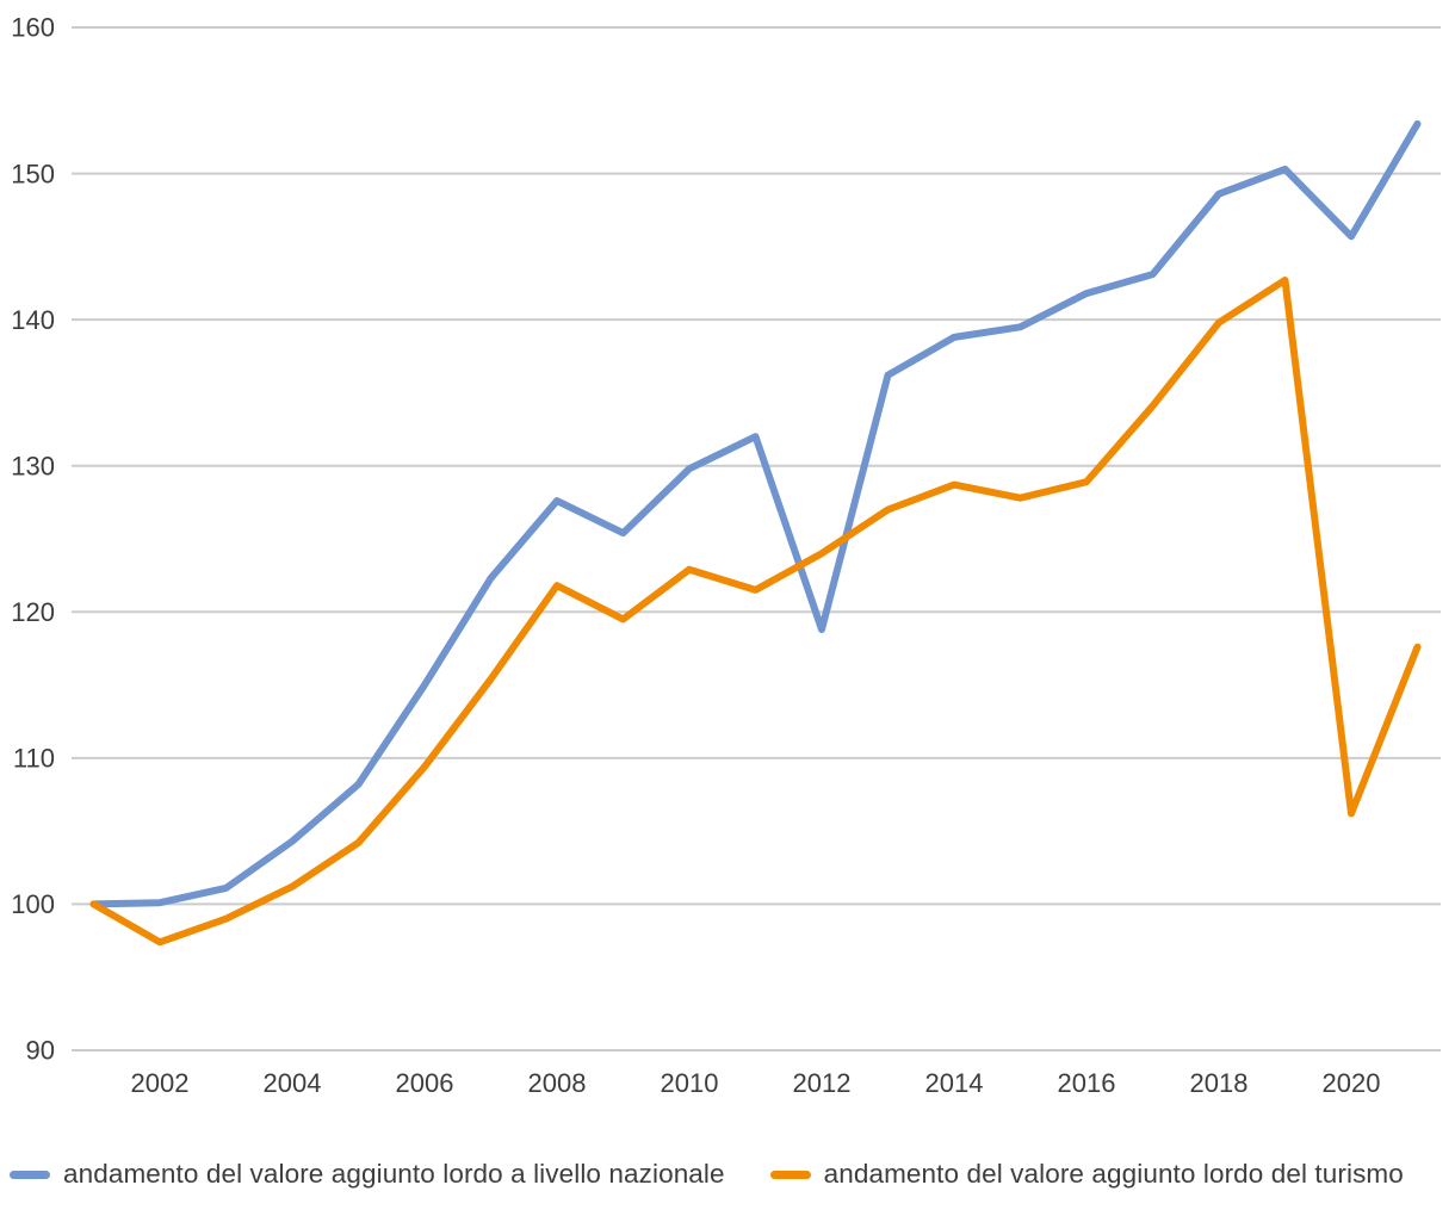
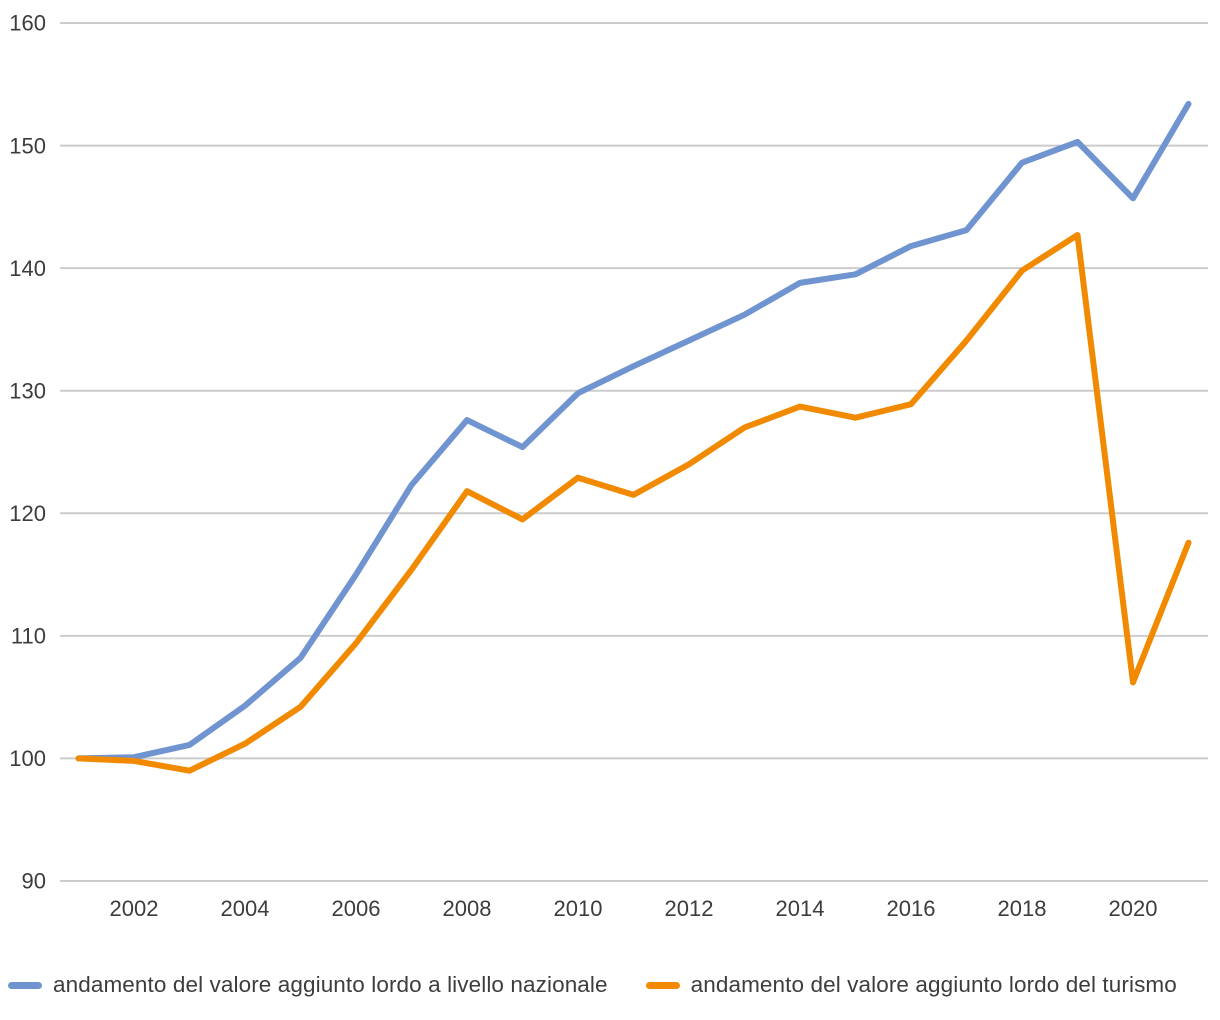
andamento del valore aggiunto lordo del turismo/2002: 97.4 -> 99.8
andamento del valore aggiunto lordo a livello nazionale/2012: 118.8 -> 134.1
